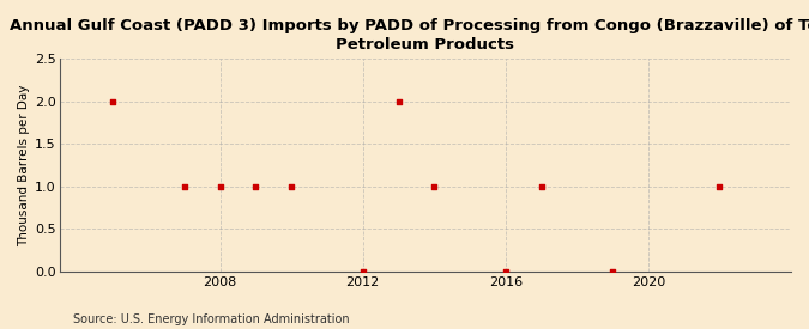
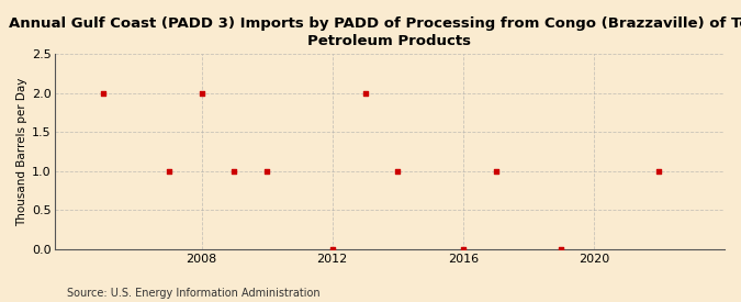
2008: 1 -> 2
